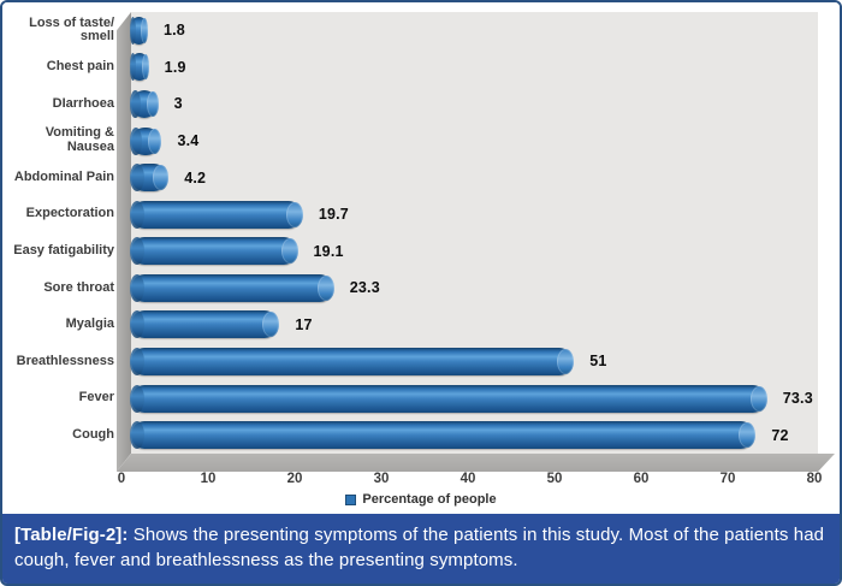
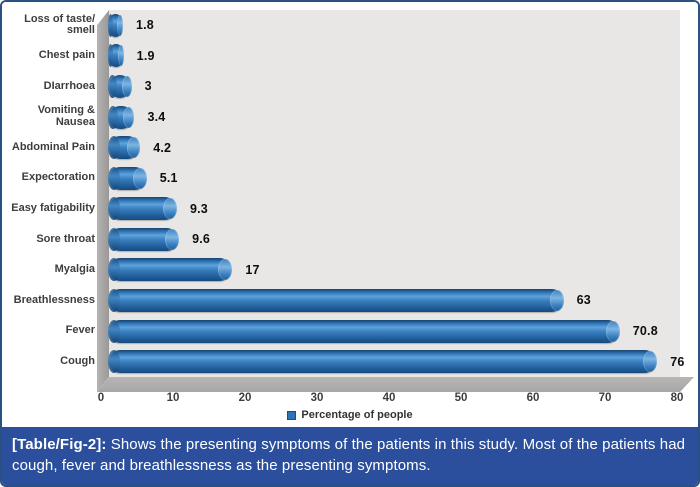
Expectoration: 19.7 -> 5.1
Easy fatigability: 19.1 -> 9.3
Sore throat: 23.3 -> 9.6
Breathlessness: 51 -> 63
Fever: 73.3 -> 70.8
Cough: 72 -> 76
